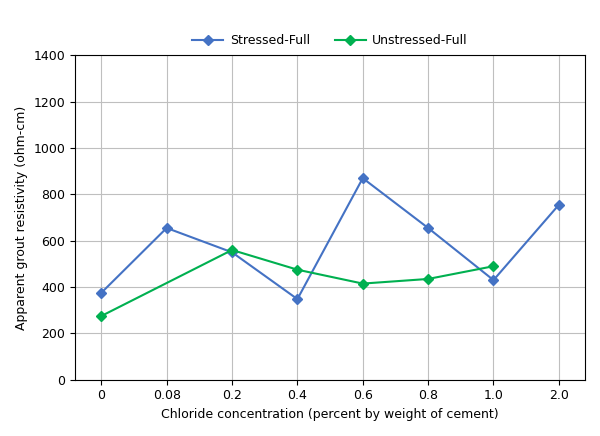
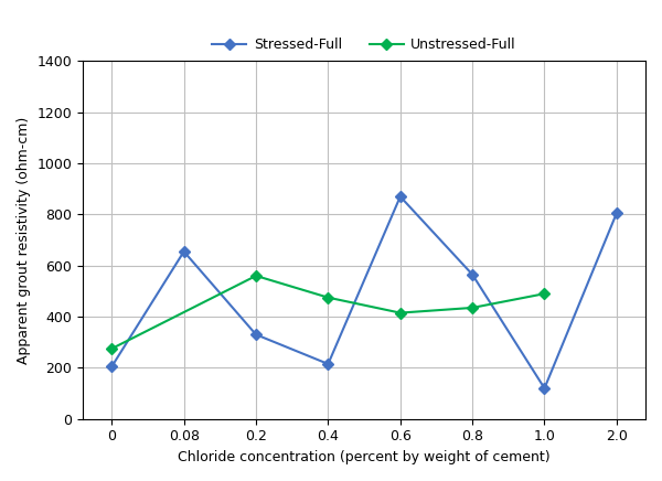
Stressed-Full/0: 375 -> 205
Stressed-Full/0.2: 550 -> 330
Stressed-Full/0.4: 348 -> 215
Stressed-Full/0.8: 655 -> 565
Stressed-Full/1.0: 430 -> 120
Stressed-Full/2.0: 755 -> 805
